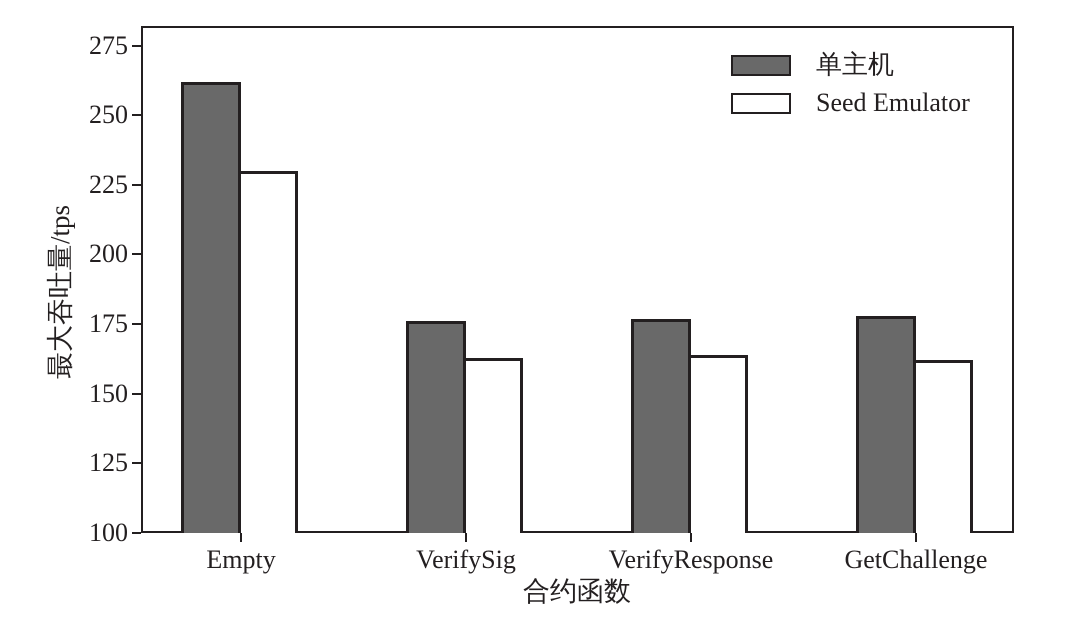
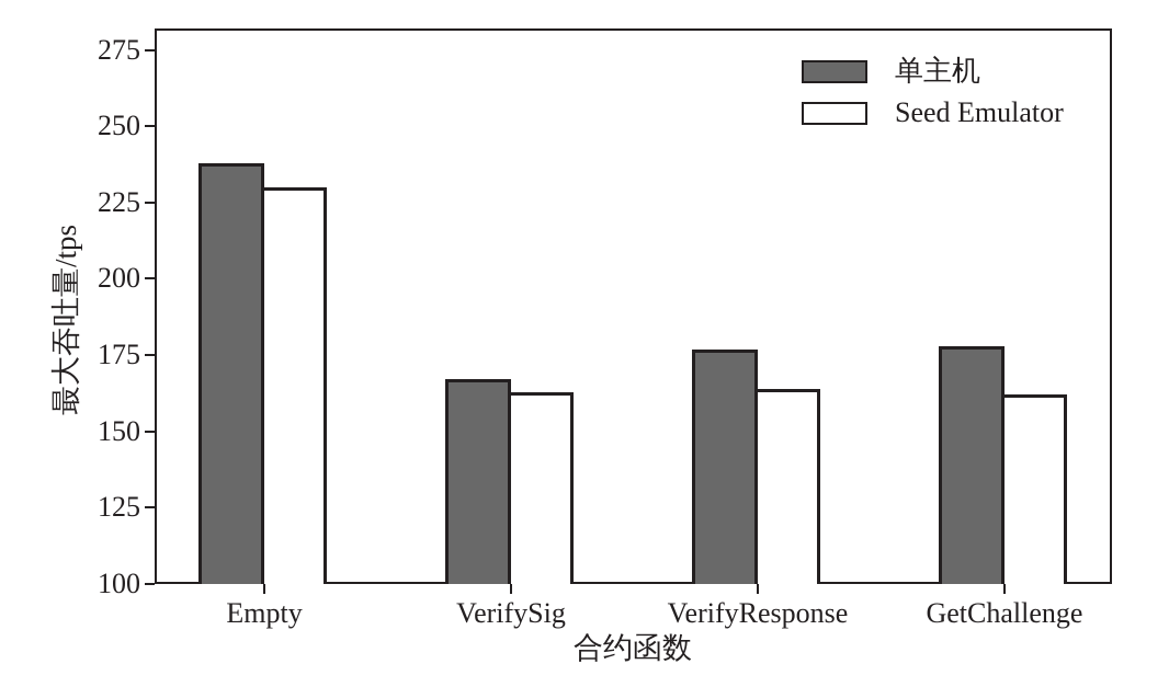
单主机/Empty: 262 -> 238
单主机/VerifySig: 176 -> 167
